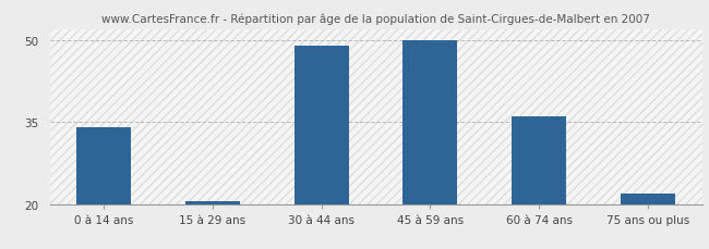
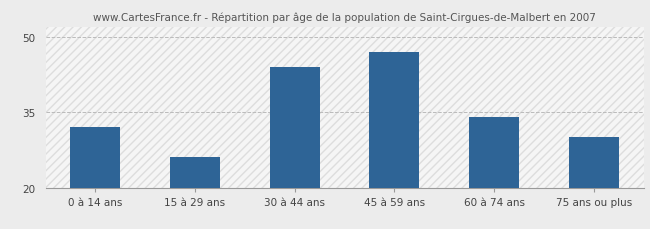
0 à 14 ans: 34.0 -> 32.0
15 à 29 ans: 20.5 -> 26.0
30 à 44 ans: 49.0 -> 44.0
45 à 59 ans: 50.0 -> 47.0
60 à 74 ans: 36.0 -> 34.0
75 ans ou plus: 22.0 -> 30.0
